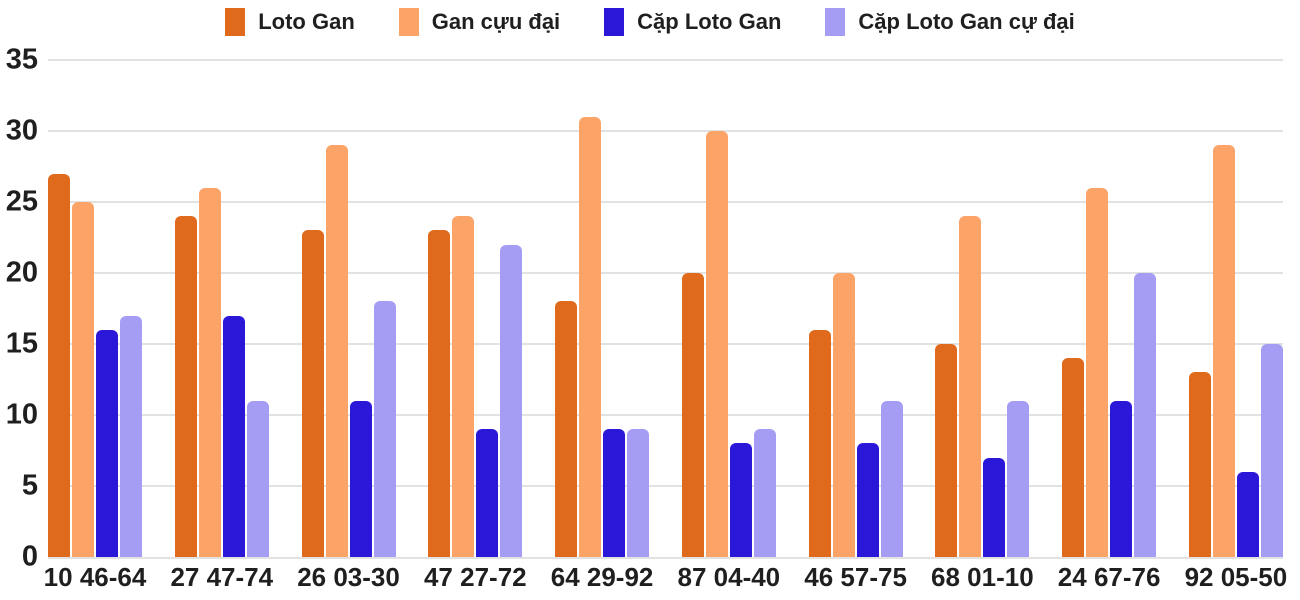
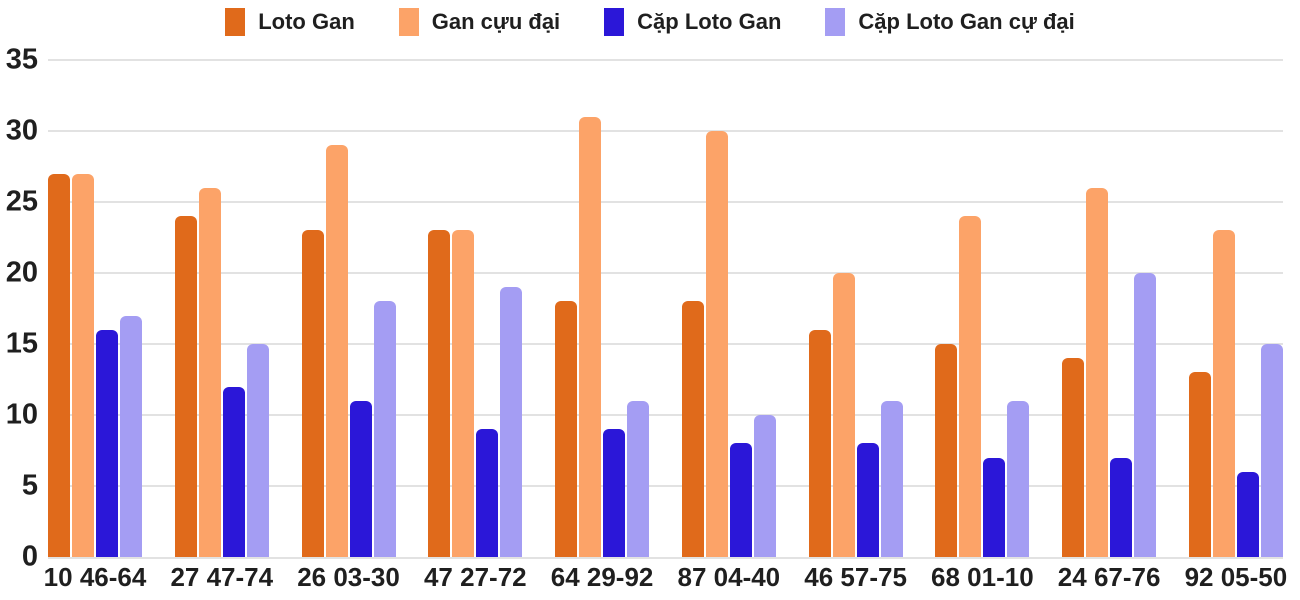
Gan cựu đại/10 46-64: 25 -> 27
Cặp Loto Gan/27 47-74: 17 -> 12
Cặp Loto Gan cự đại/27 47-74: 11 -> 15
Gan cựu đại/47 27-72: 24 -> 23
Cặp Loto Gan cự đại/47 27-72: 22 -> 19
Cặp Loto Gan cự đại/64 29-92: 9 -> 11
Loto Gan/87 04-40: 20 -> 18
Cặp Loto Gan cự đại/87 04-40: 9 -> 10
Cặp Loto Gan/24 67-76: 11 -> 7
Gan cựu đại/92 05-50: 29 -> 23
